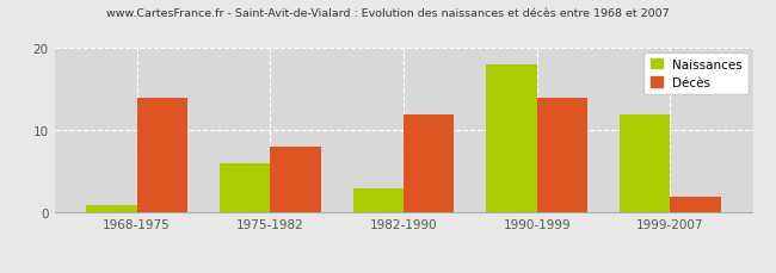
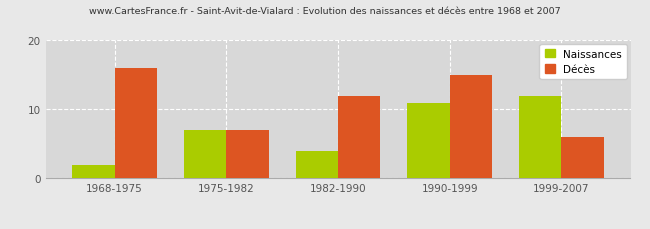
Naissances/1968-1975: 1 -> 2
Décès/1968-1975: 14 -> 16
Naissances/1975-1982: 6 -> 7
Décès/1975-1982: 8 -> 7
Naissances/1982-1990: 3 -> 4
Naissances/1990-1999: 18 -> 11
Décès/1990-1999: 14 -> 15
Décès/1999-2007: 2 -> 6
